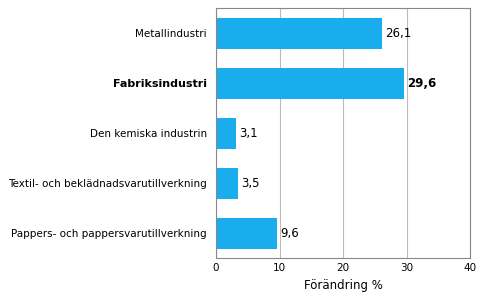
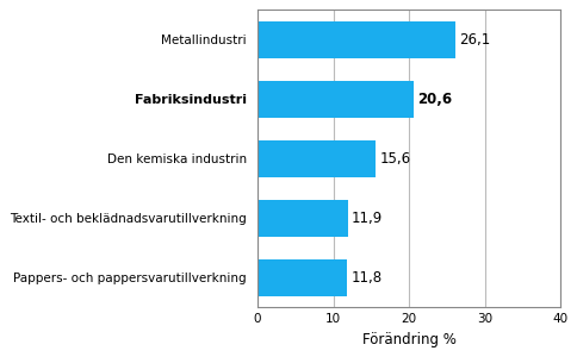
Fabriksindustri: 29,6 -> 20,6
Den kemiska industrin: 3,1 -> 15,6
Textil- och beklädnadsvarutillverkning: 3,5 -> 11,9
Pappers- och pappersvarutillverkning: 9,6 -> 11,8
